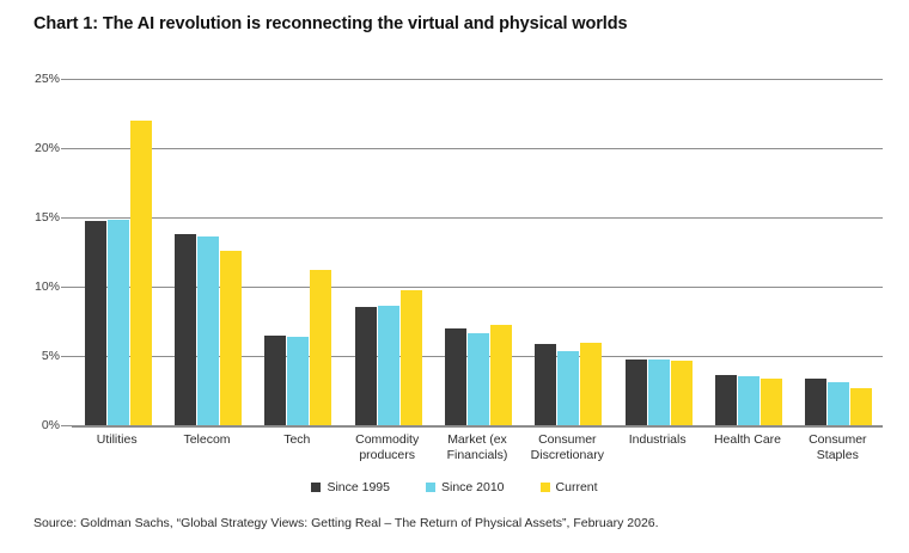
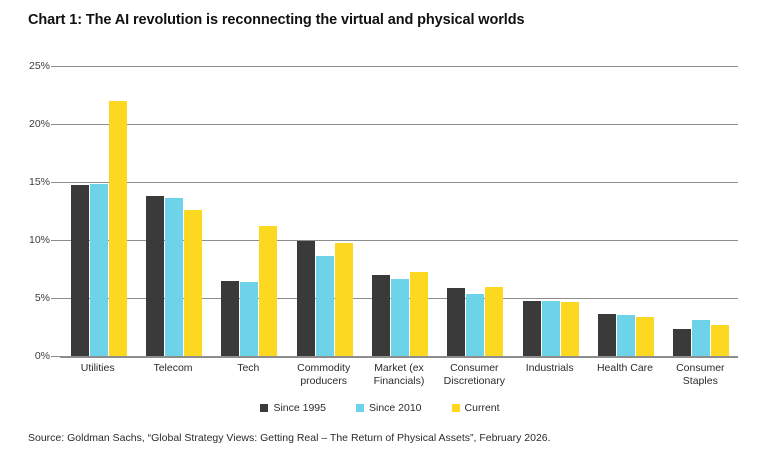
Since 1995/Commodity producers: 8.5% -> 9.9%
Since 1995/Consumer Staples: 3.4% -> 2.3%
